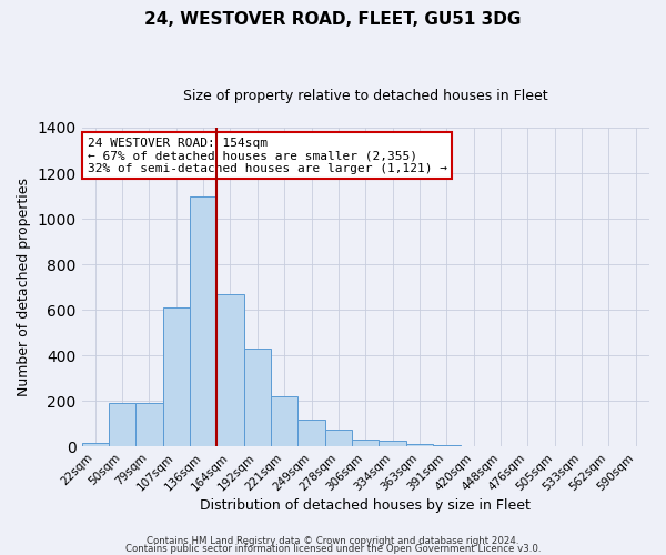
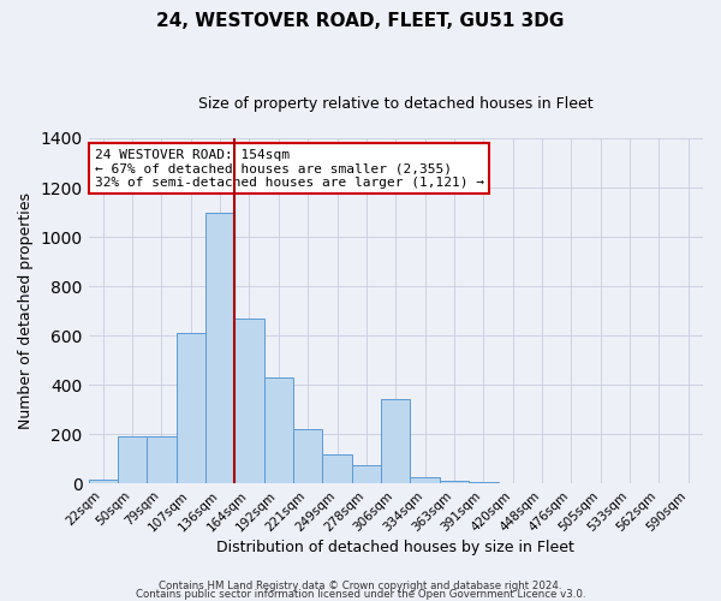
306sqm: 30 -> 340
